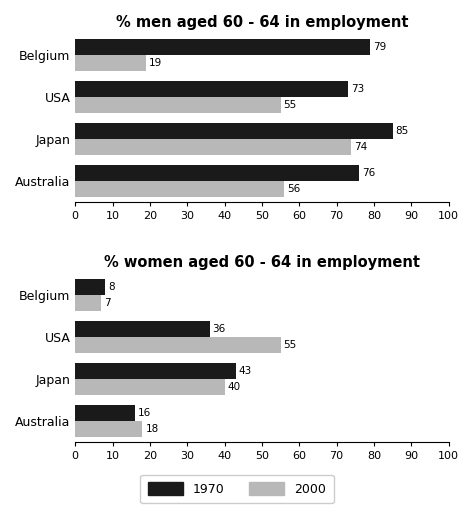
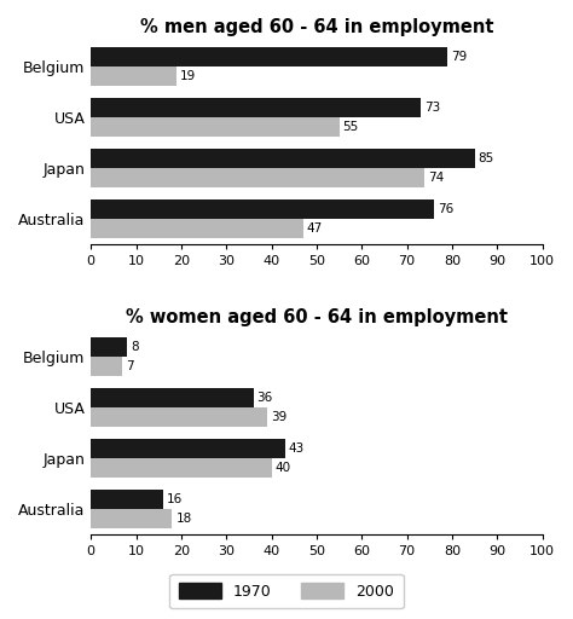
% men aged 60 - 64 in employment/2000/Australia: 56 -> 47
% women aged 60 - 64 in employment/2000/USA: 55 -> 39
